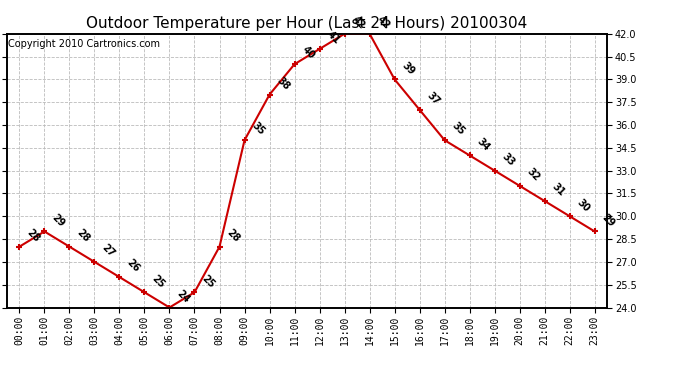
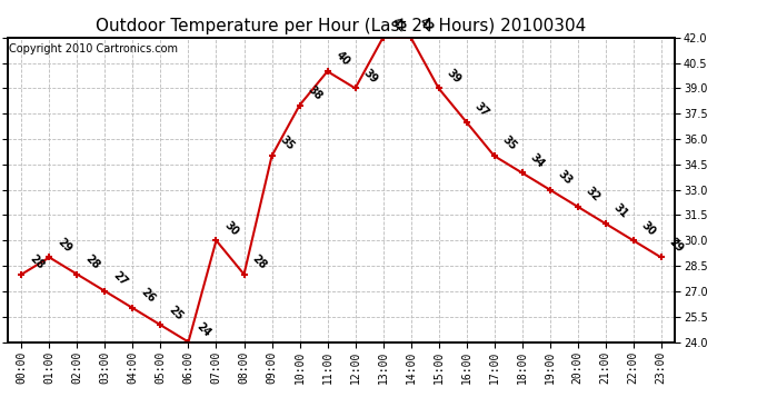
07:00: 25 -> 30
12:00: 41 -> 39
